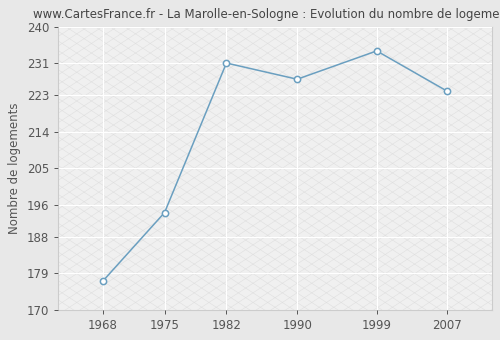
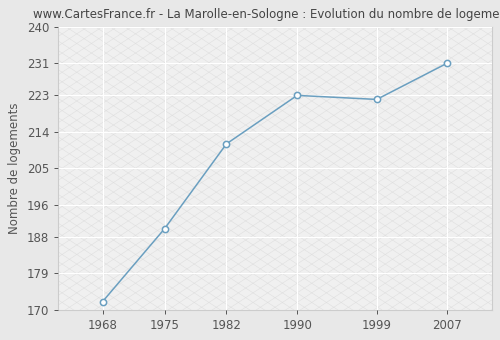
1968: 177 -> 172
1975: 194 -> 190
1982: 231 -> 211
1990: 227 -> 223
1999: 234 -> 222
2007: 224 -> 231
